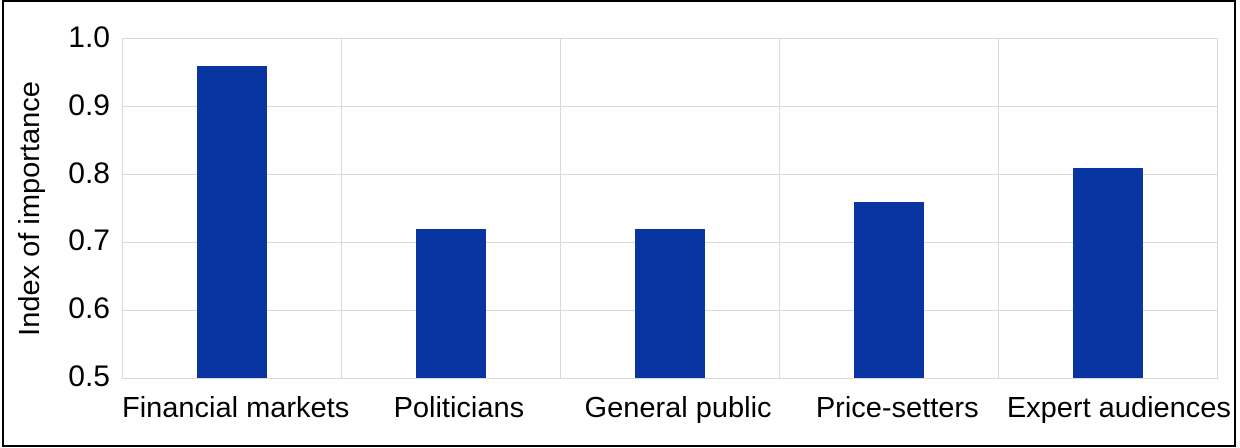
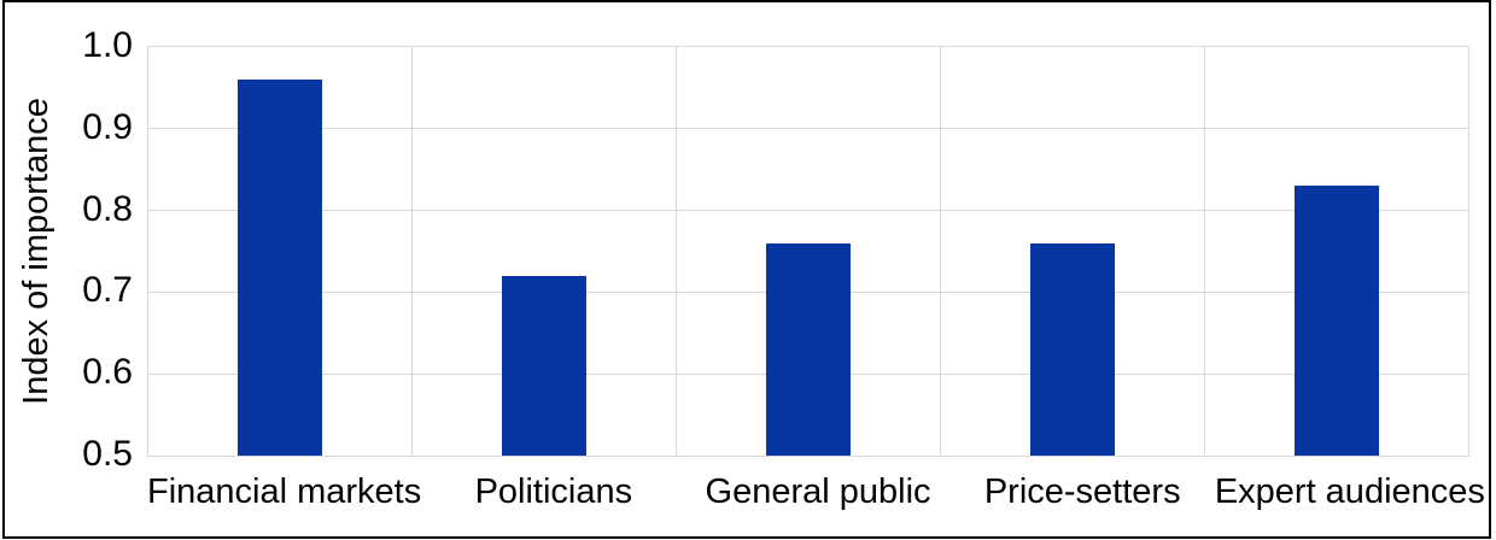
General public: 0.72 -> 0.76
Expert audiences: 0.81 -> 0.83
